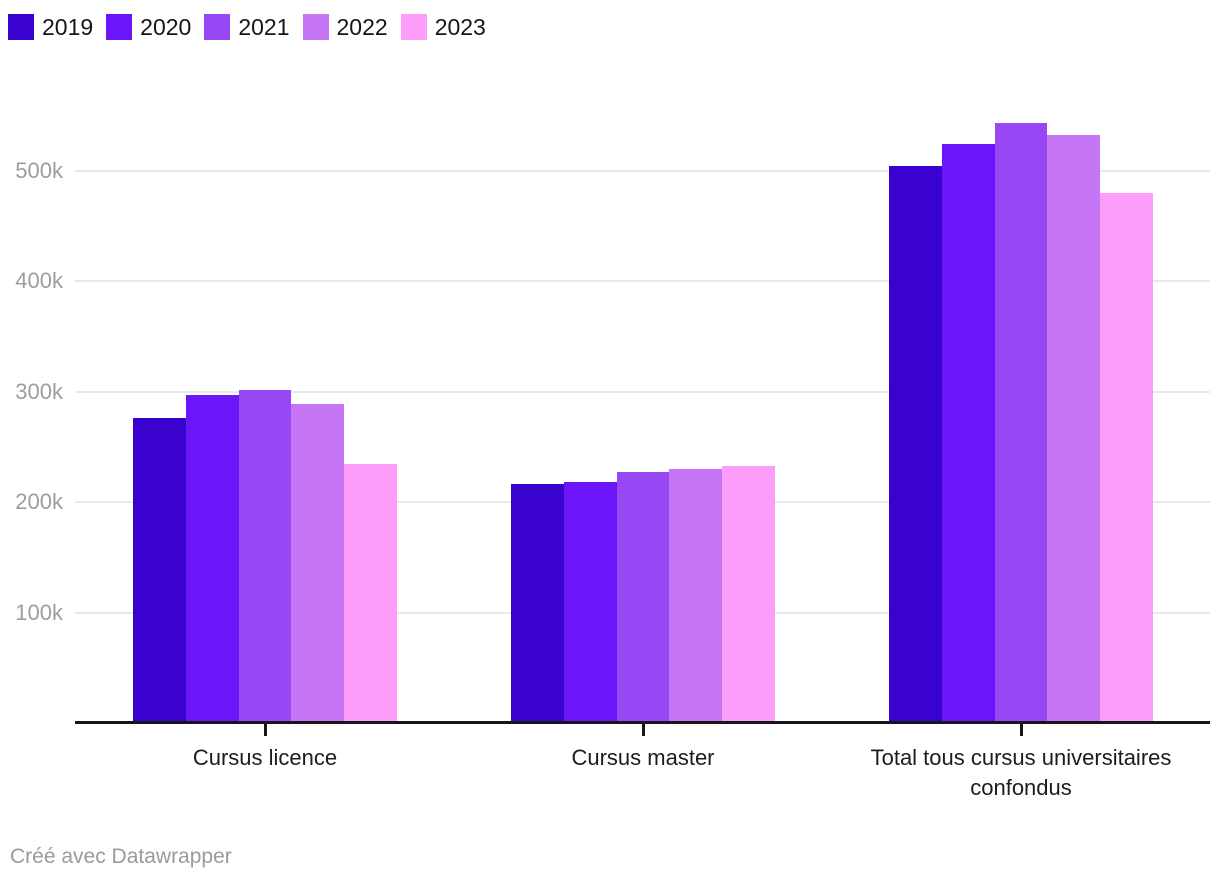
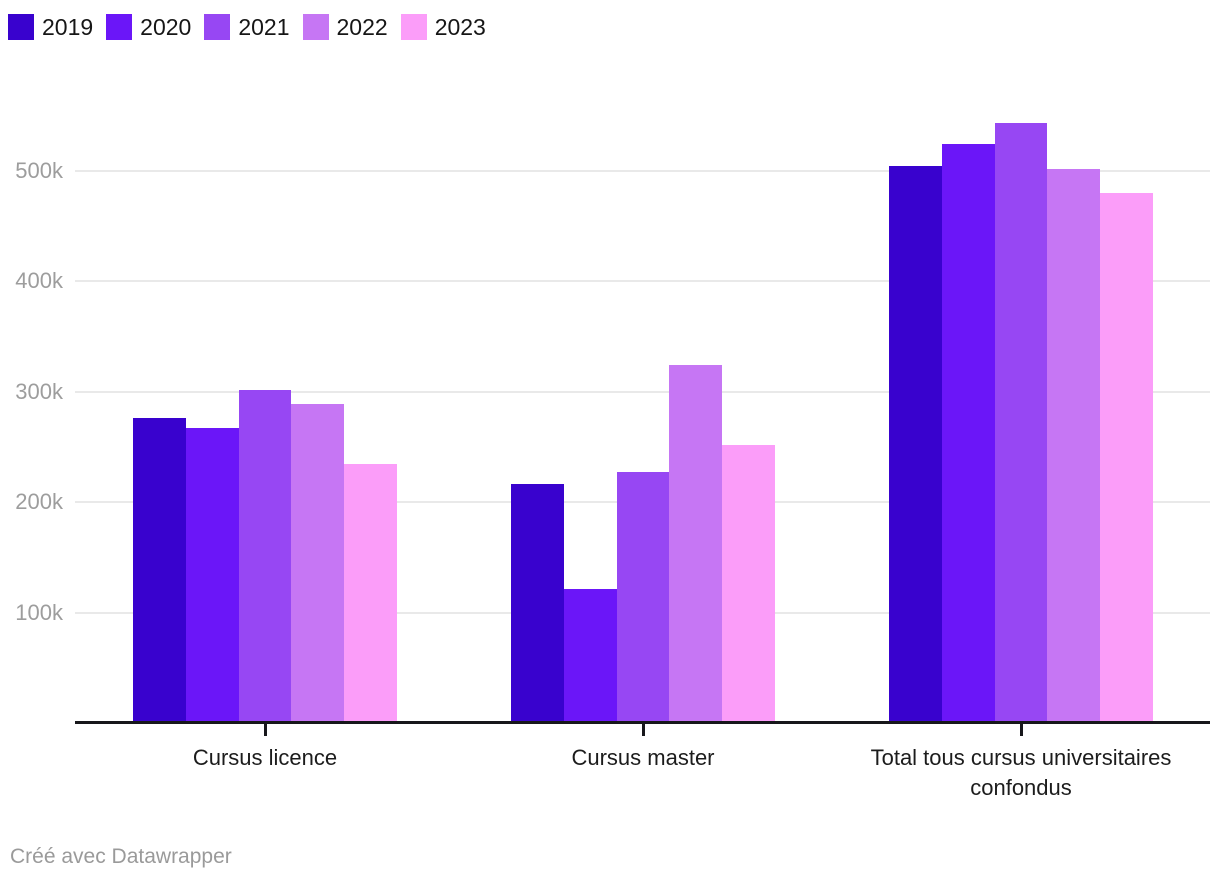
2020/Cursus licence: 297k -> 267k
2020/Cursus master: 218k -> 121k
2022/Cursus master: 230k -> 324k
2023/Cursus master: 233k -> 252k
2022/Total tous cursus universitaires confondus: 532k -> 501k
